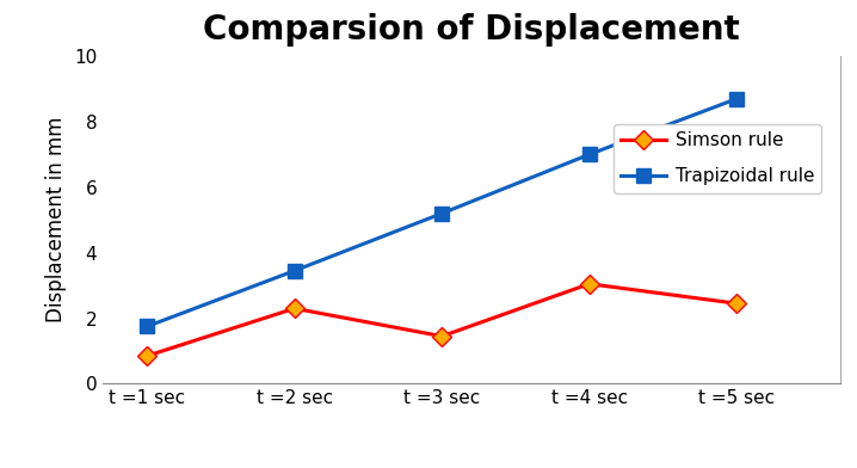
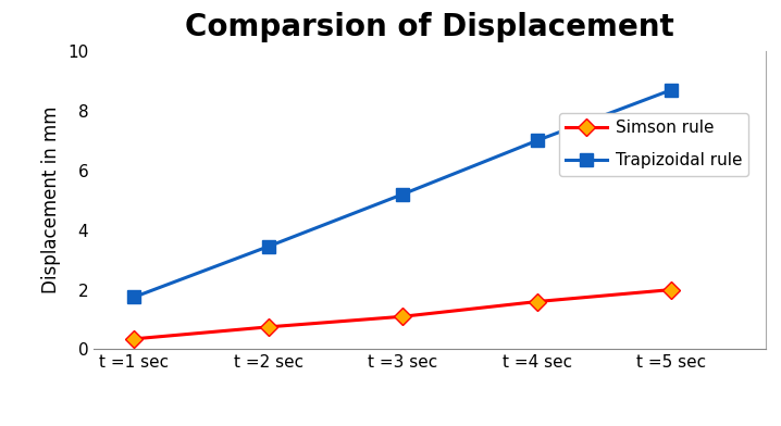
Simson rule/t =1 sec: 0.85 -> 0.35
Simson rule/t =2 sec: 2.30 -> 0.75
Simson rule/t =3 sec: 1.45 -> 1.10
Simson rule/t =4 sec: 3.05 -> 1.60
Simson rule/t =5 sec: 2.45 -> 2.00
